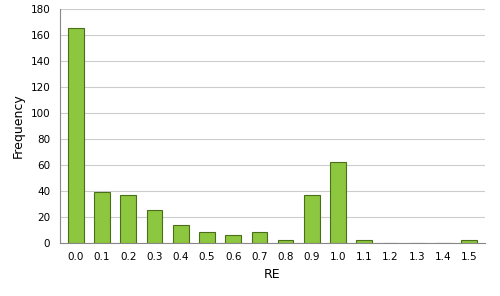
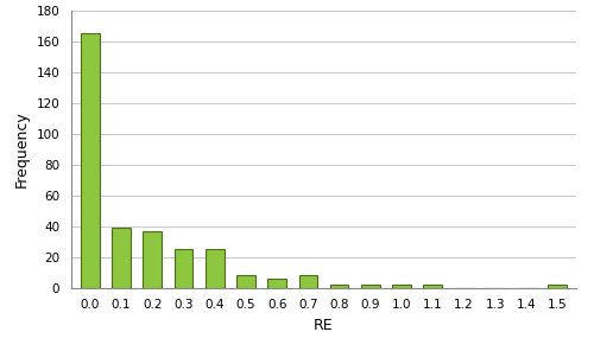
0.4: 14 -> 25
0.9: 37 -> 2
1.0: 62 -> 2
